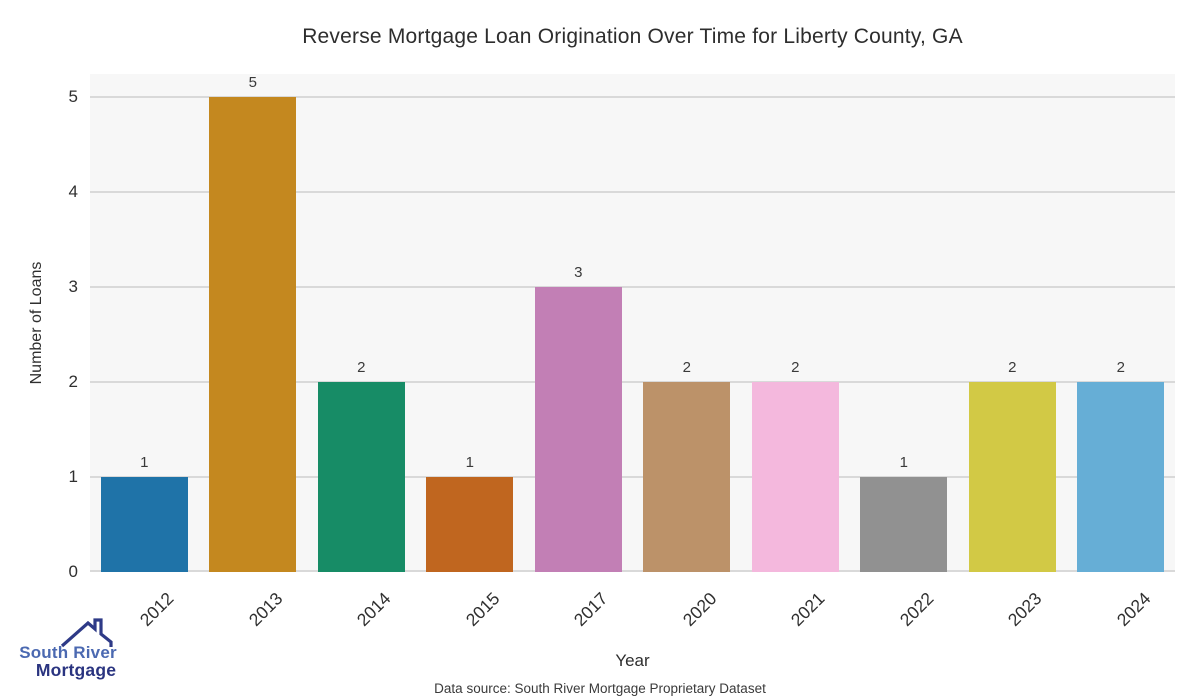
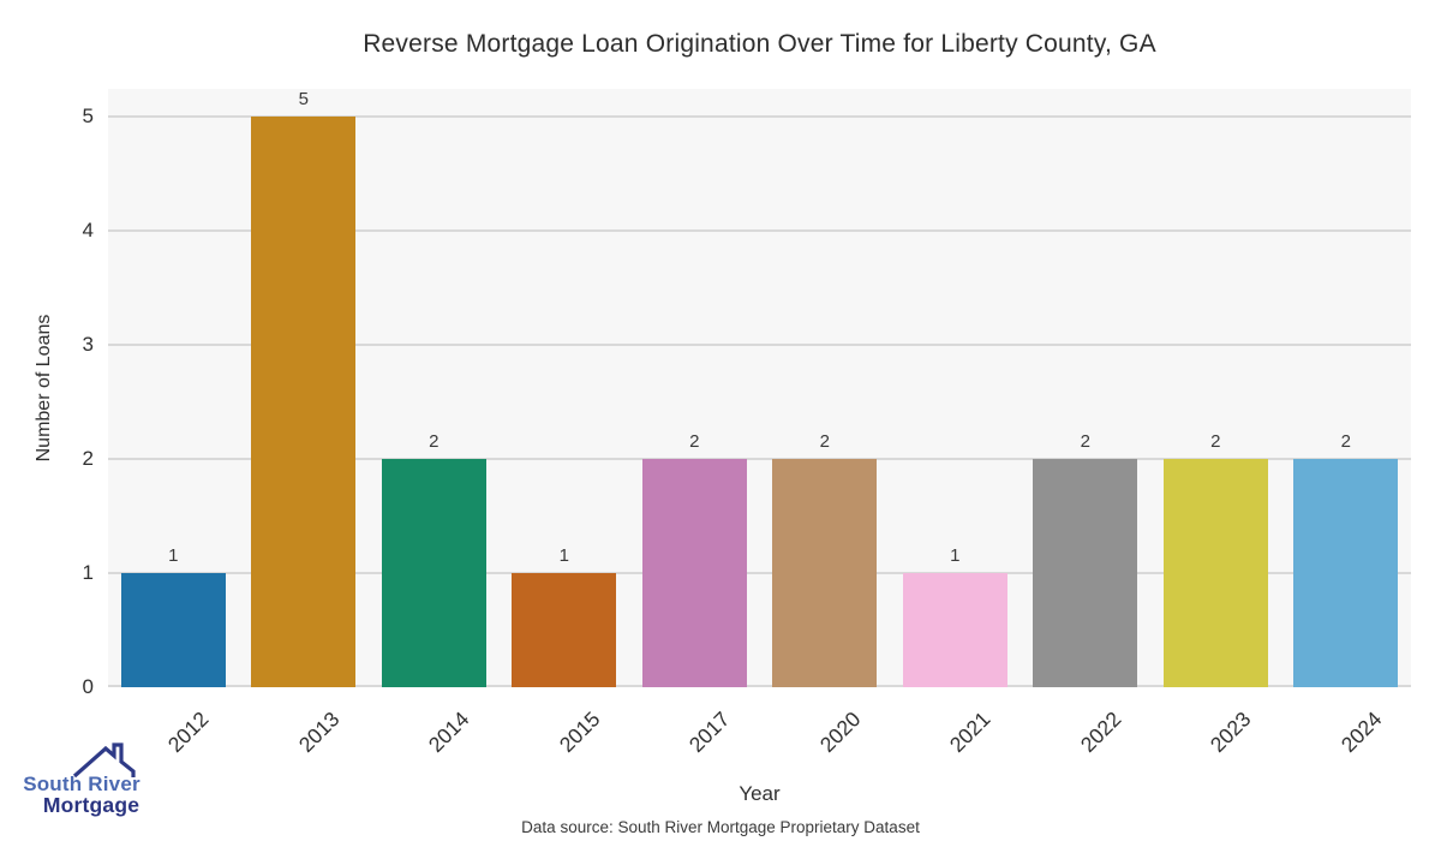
2017: 3 -> 2
2021: 2 -> 1
2022: 1 -> 2
